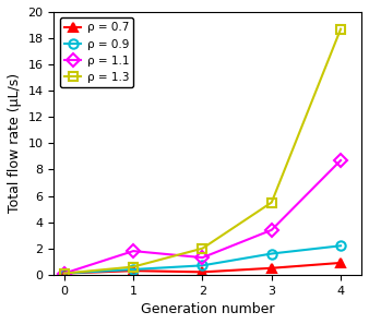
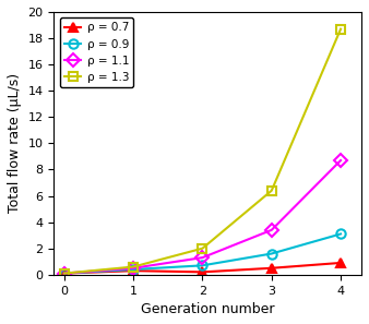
ρ = 1.1/1: 1.8 -> 0.5
ρ = 1.3/3: 5.5 -> 6.4
ρ = 0.9/4: 2.2 -> 3.1
